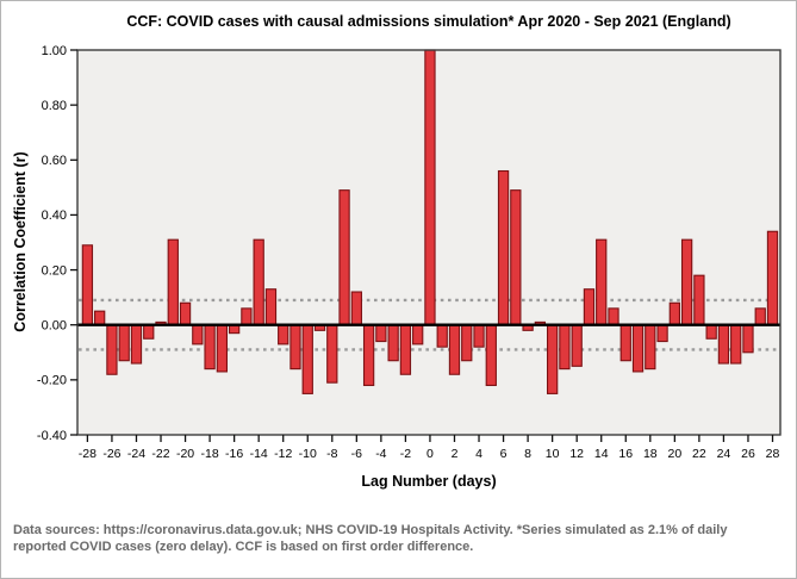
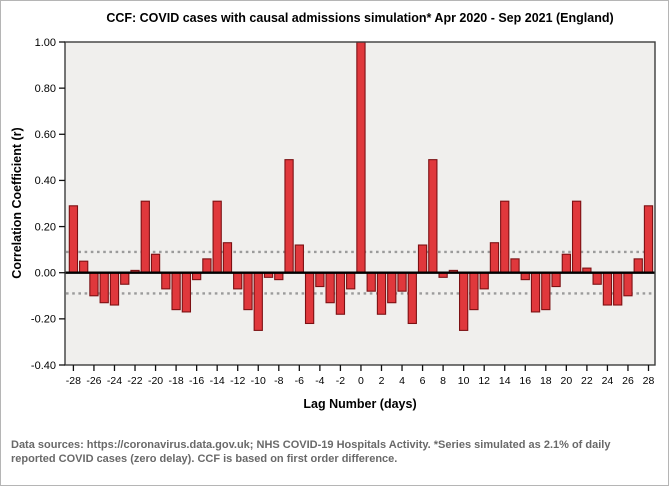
-26: -0.18 -> -0.10
-8: -0.21 -> -0.03
6: 0.56 -> 0.12
12: -0.15 -> -0.07
16: -0.13 -> -0.03
22: 0.18 -> 0.02
28: 0.34 -> 0.29
